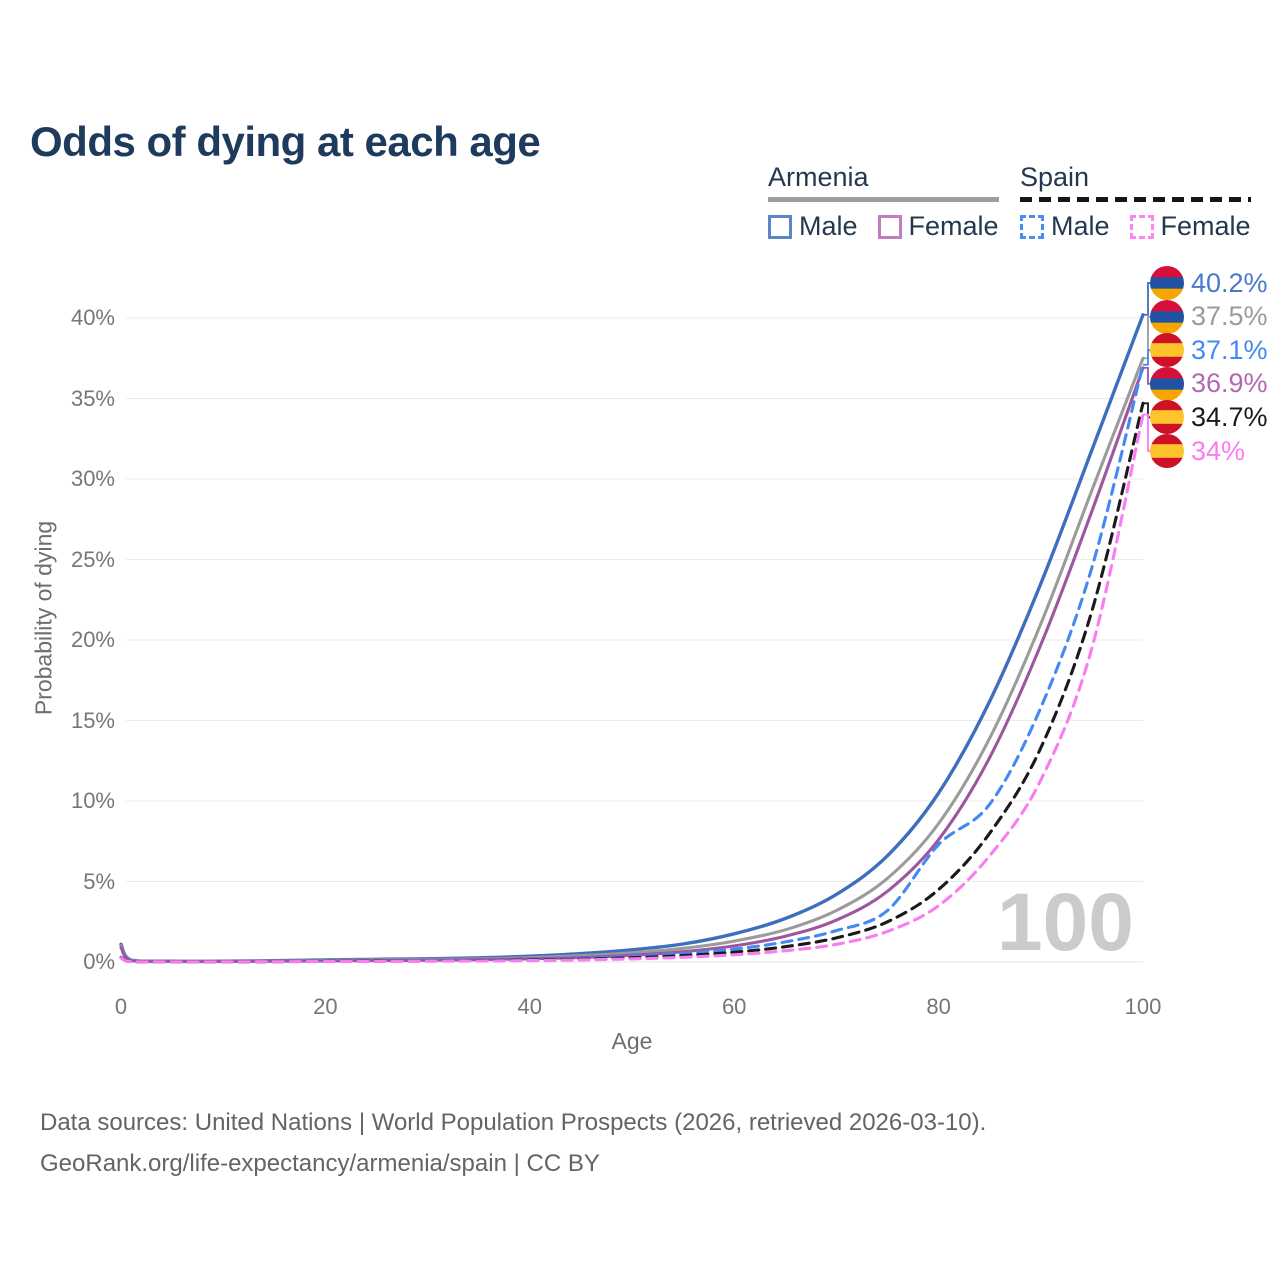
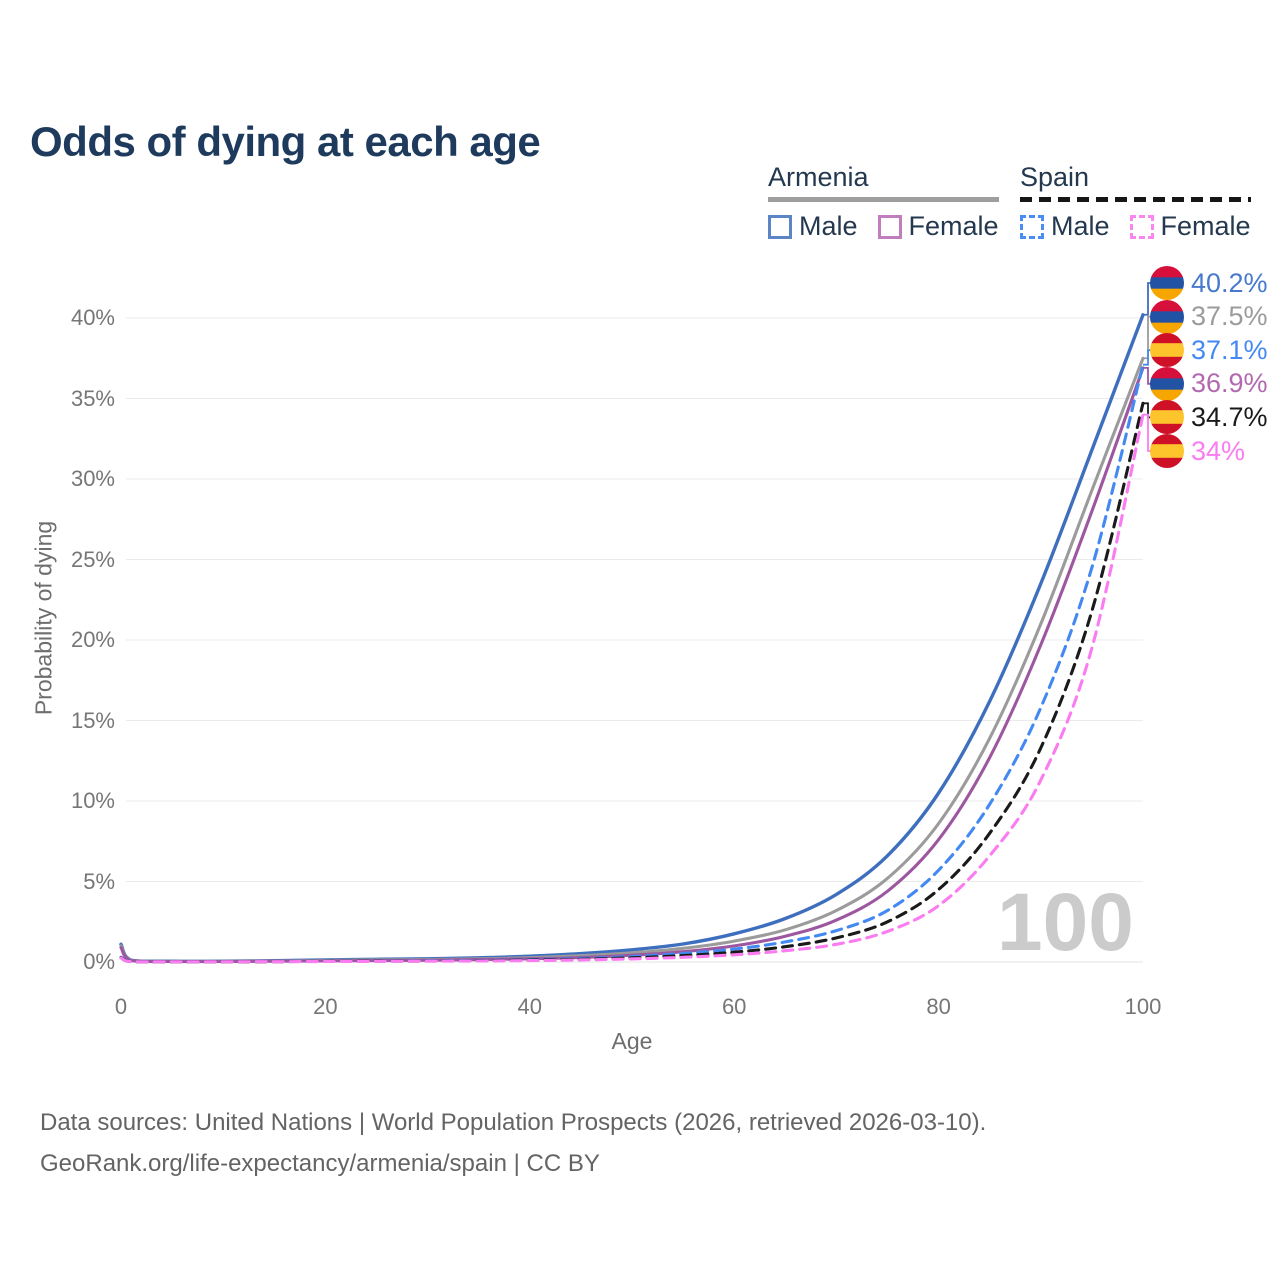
Spain Male/80: 7.3% -> 5.7%
